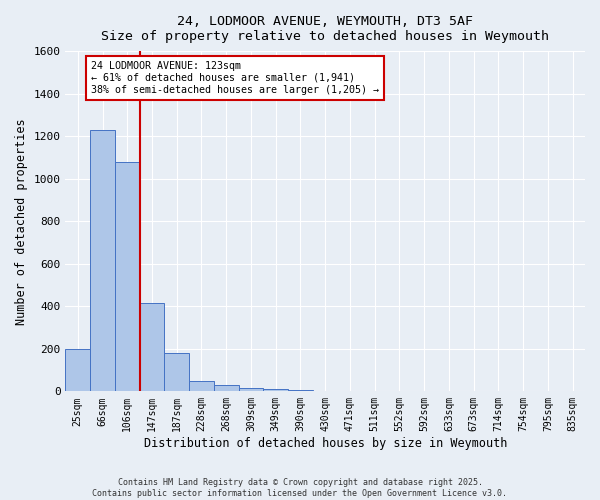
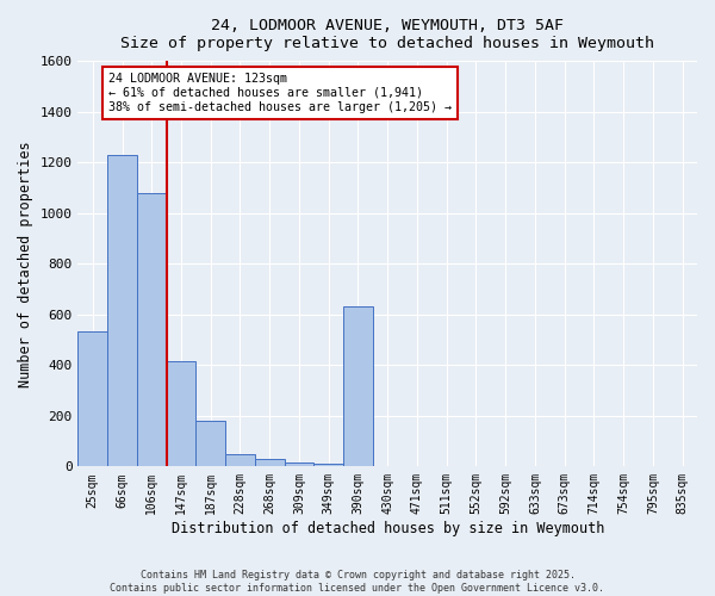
25sqm: 200 -> 535
390sqm: 8 -> 630
